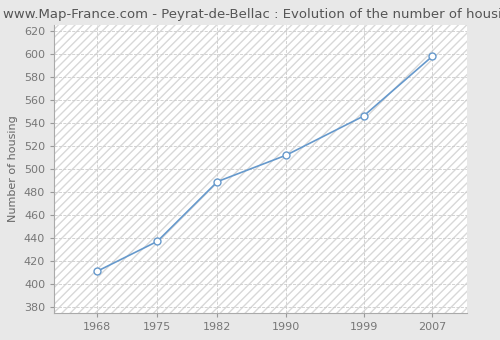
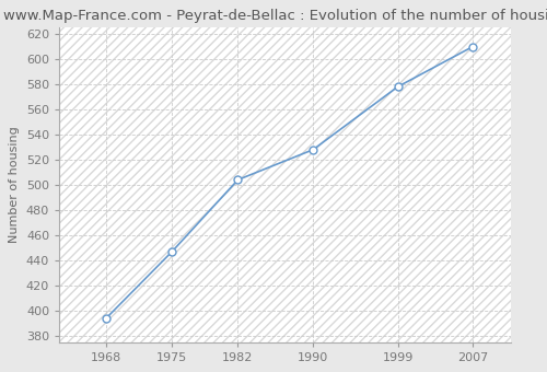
1968: 411 -> 394
1975: 437 -> 447
1982: 489 -> 504
1990: 512 -> 528
1999: 546 -> 578
2007: 598 -> 610
